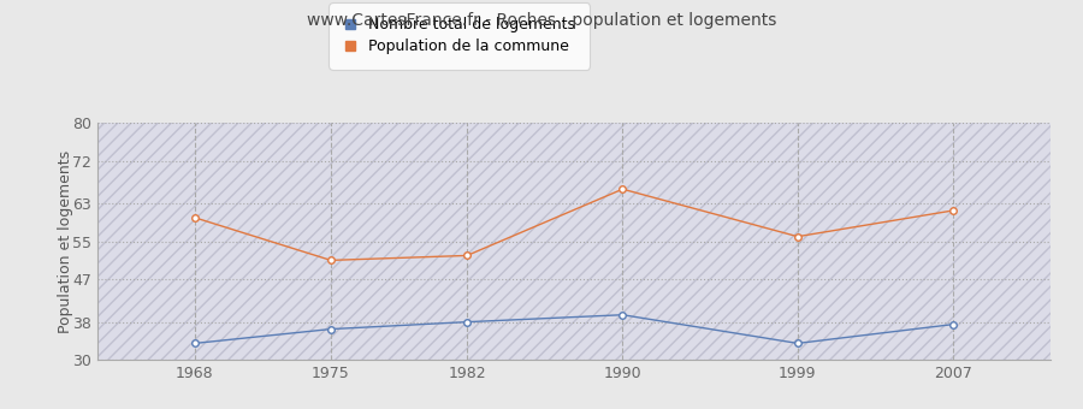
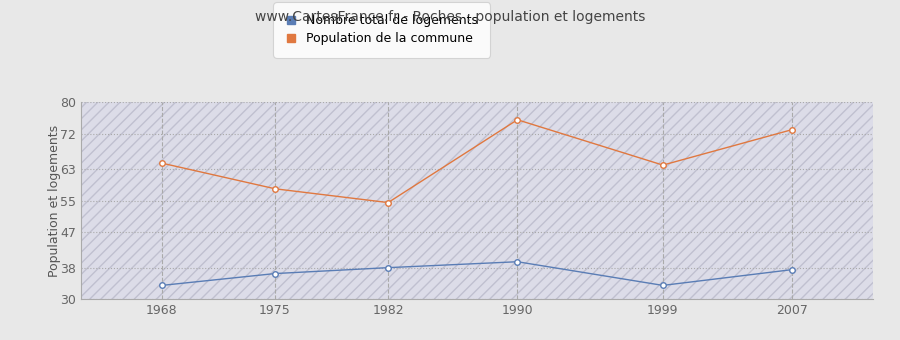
Population de la commune/1968: 60.0 -> 64.5
Population de la commune/1975: 51.0 -> 58.0
Population de la commune/1982: 52.0 -> 54.5
Population de la commune/1990: 66.0 -> 75.5
Population de la commune/1999: 56.0 -> 64.0
Population de la commune/2007: 61.5 -> 73.0
